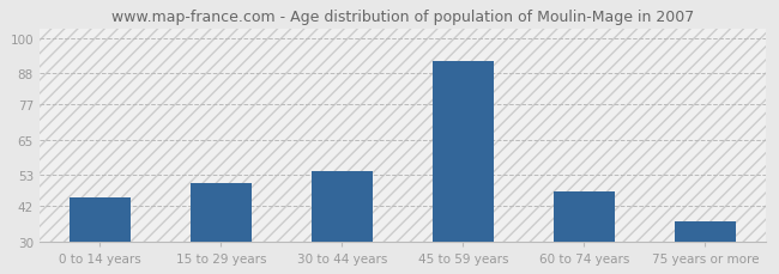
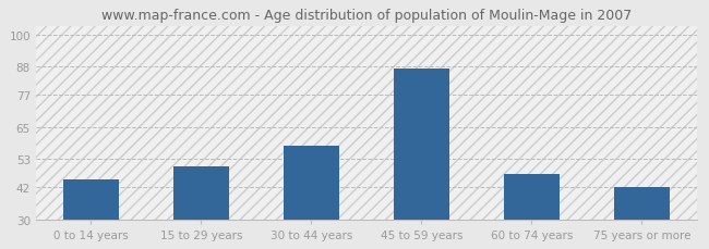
30 to 44 years: 54 -> 58
45 to 59 years: 92 -> 87
75 years or more: 37 -> 42
